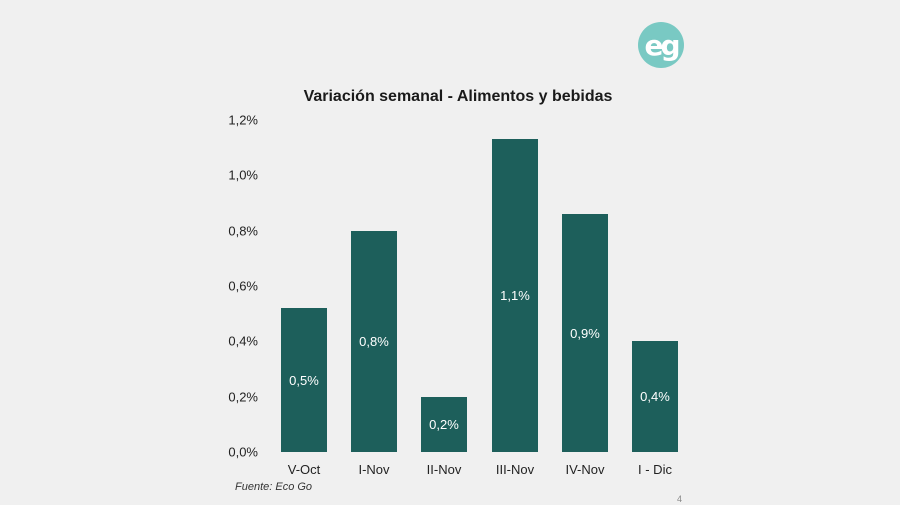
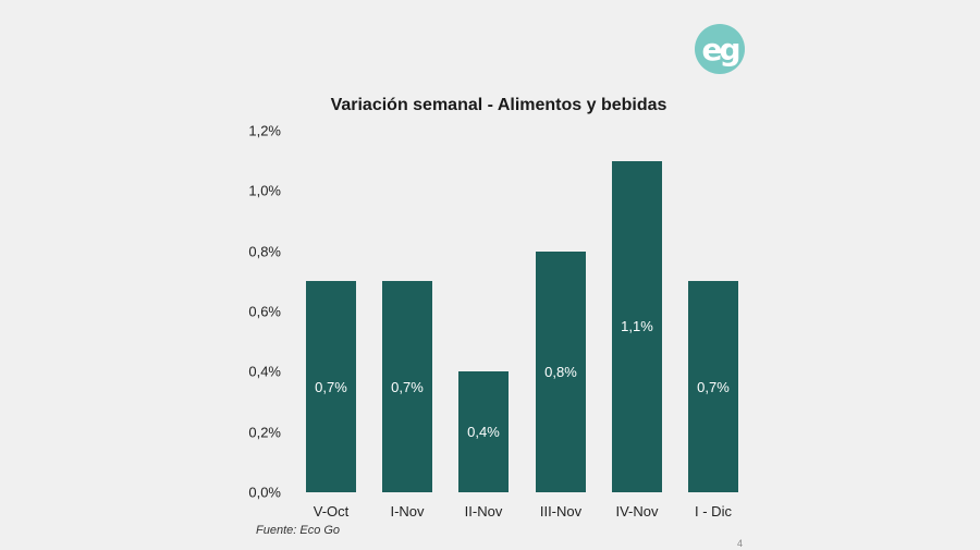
V-Oct: 0,5% -> 0,7%
I-Nov: 0,8% -> 0,7%
II-Nov: 0,2% -> 0,4%
III-Nov: 1,1% -> 0,8%
IV-Nov: 0,9% -> 1,1%
I - Dic: 0,4% -> 0,7%
